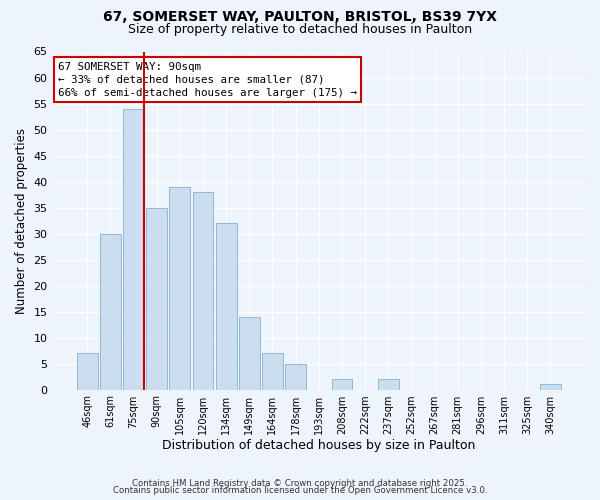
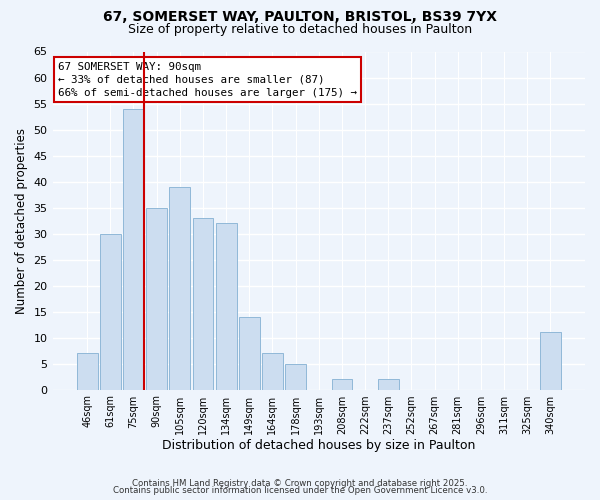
120sqm: 38 -> 33
340sqm: 1 -> 11
